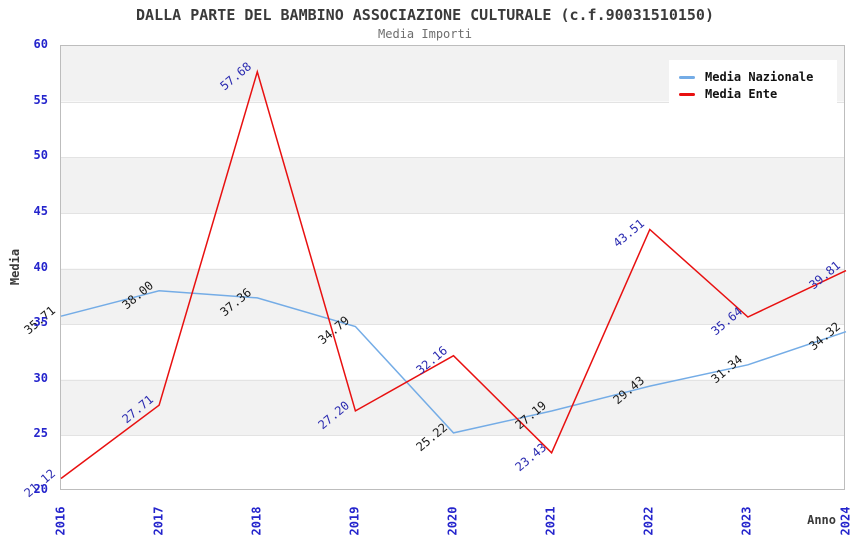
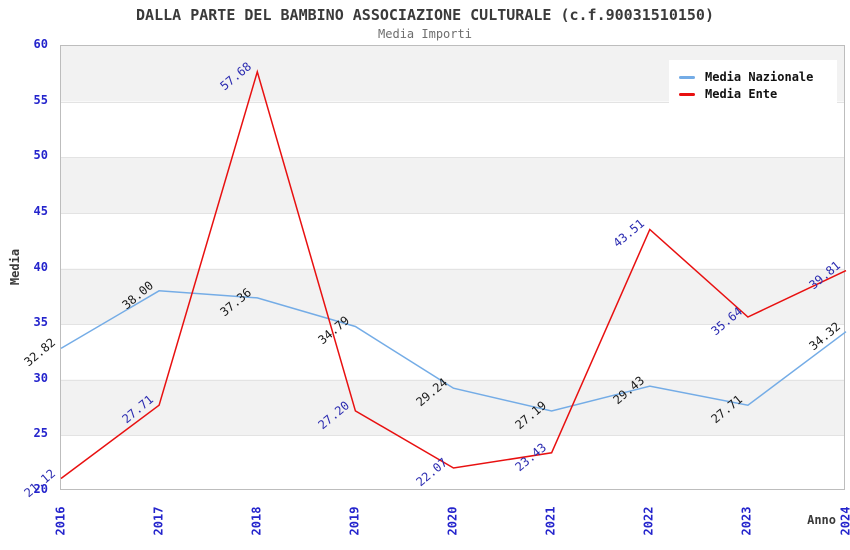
Media Nazionale/2016: 35.71 -> 32.82
Media Nazionale/2020: 25.22 -> 29.24
Media Ente/2020: 32.16 -> 22.07
Media Nazionale/2023: 31.34 -> 27.71
